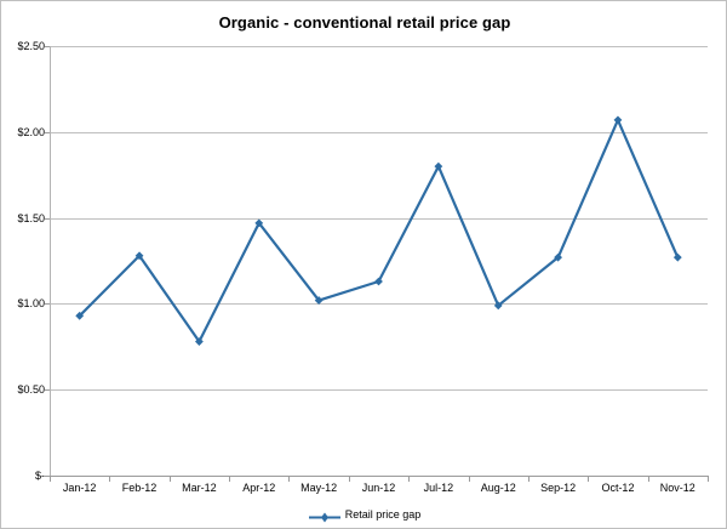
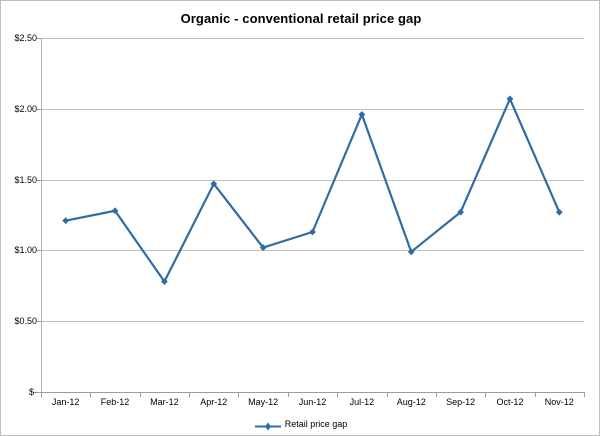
Jan-12: $0.93 -> $1.21
Jul-12: $1.80 -> $1.96
